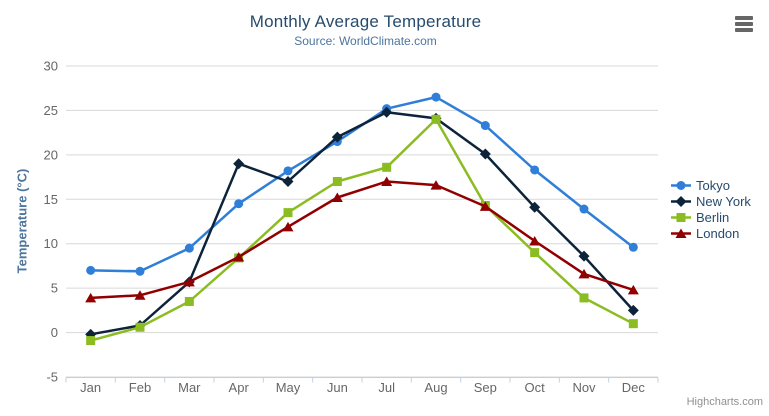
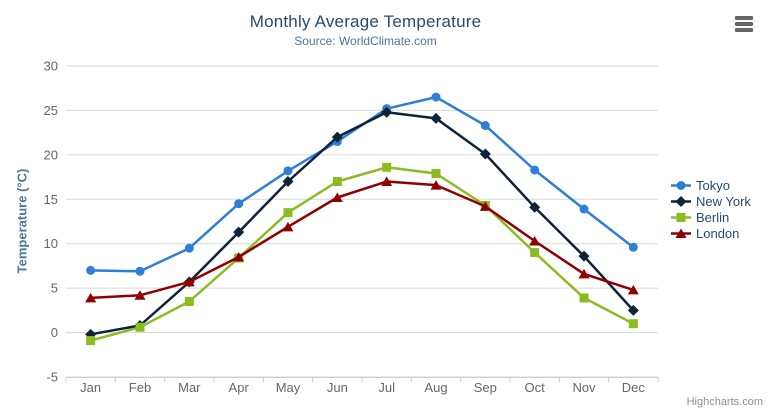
New York/Apr: 19 -> 11
Berlin/Aug: 24 -> 18
